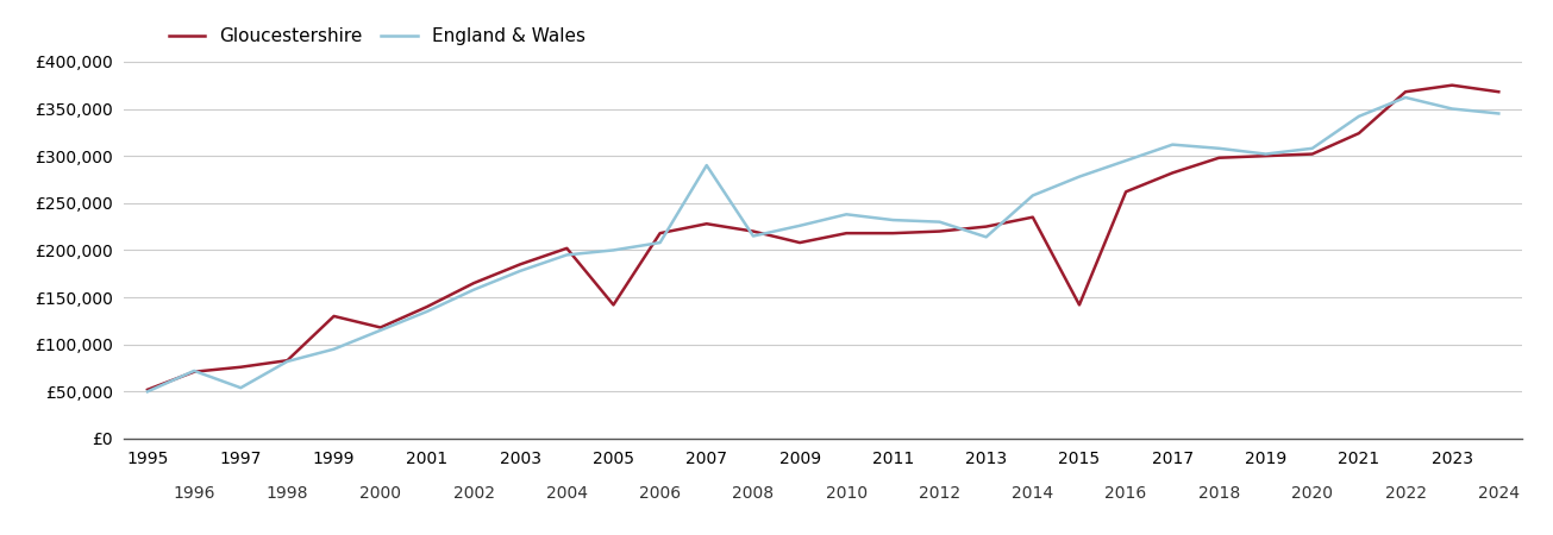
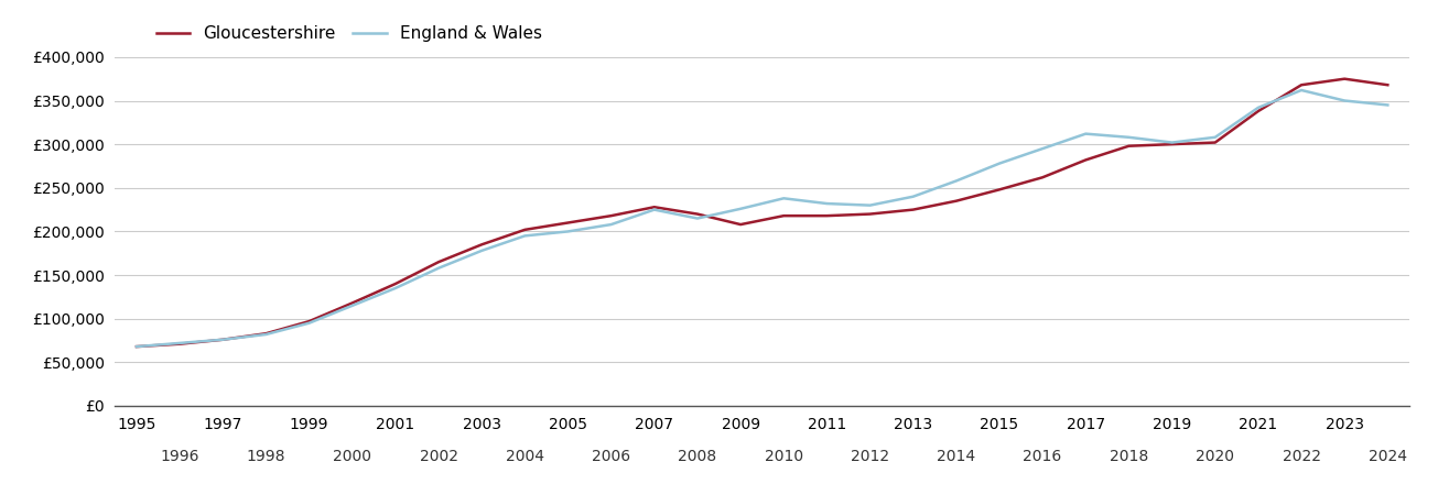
Gloucestershire/1995: £52,000 -> £68,000
England & Wales/1995: £50,000 -> £68,000
England & Wales/1997: £54,000 -> £76,000
Gloucestershire/1999: £130,000 -> £97,000
Gloucestershire/2005: £142,000 -> £210,000
England & Wales/2007: £290,000 -> £225,000
England & Wales/2013: £214,000 -> £240,000
Gloucestershire/2015: £142,000 -> £248,000
Gloucestershire/2021: £324,000 -> £338,000
